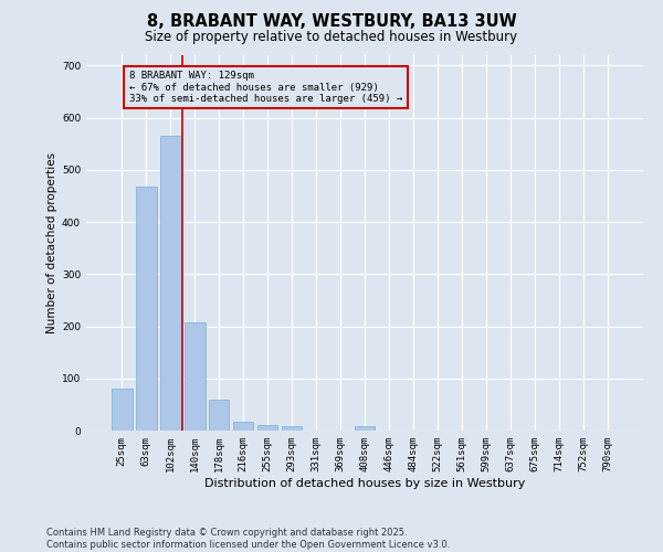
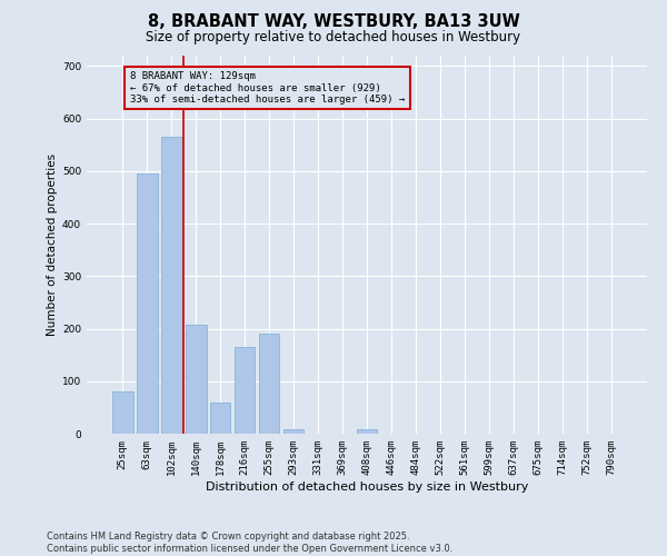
63sqm: 467 -> 495
216sqm: 16 -> 165
255sqm: 10 -> 190
